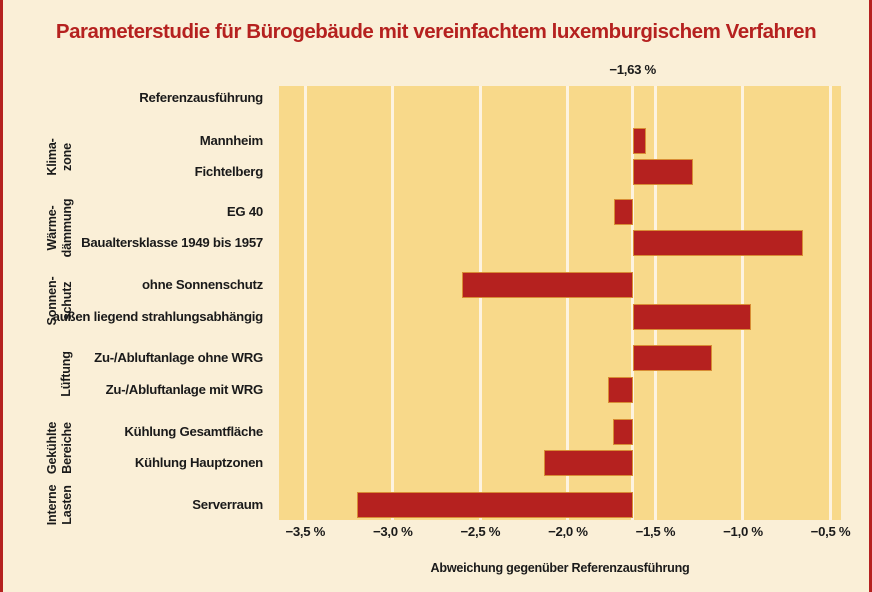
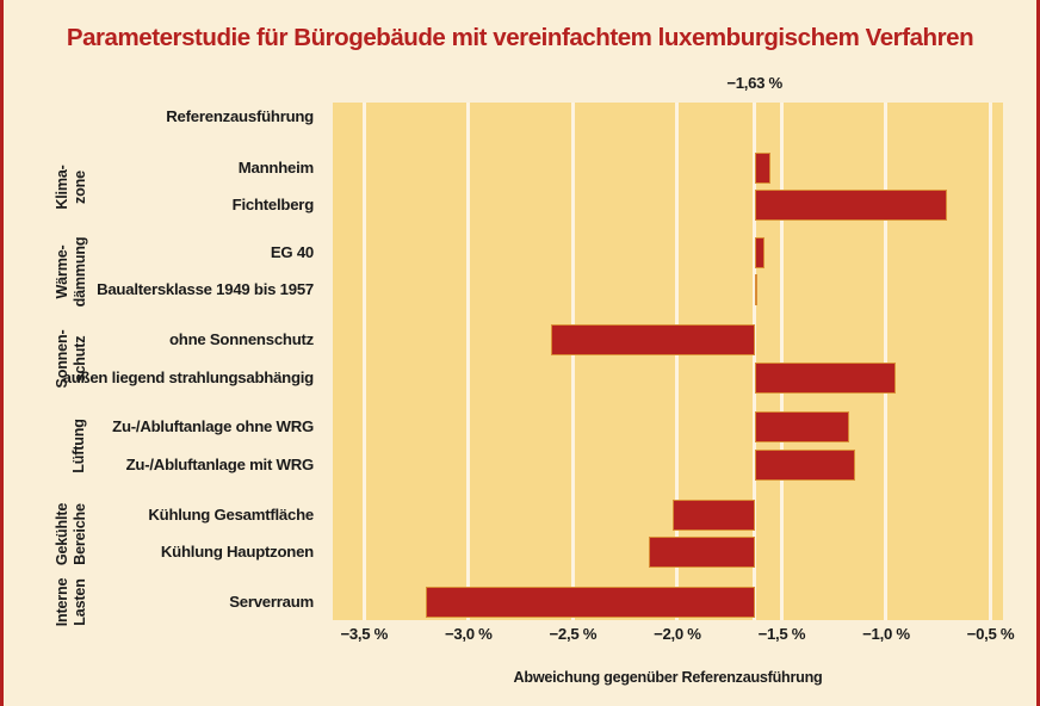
Fichtelberg: -1,28% -> -0,71%
EG 40: -1,74% -> -1,58%
Baualtersklasse 1949 bis 1957: -0,66% -> -1,63%
Zu-/Abluftanlage mit WRG: -1,77% -> -1,15%
Kühlung Gesamtfläche: -1,75% -> -2,02%
